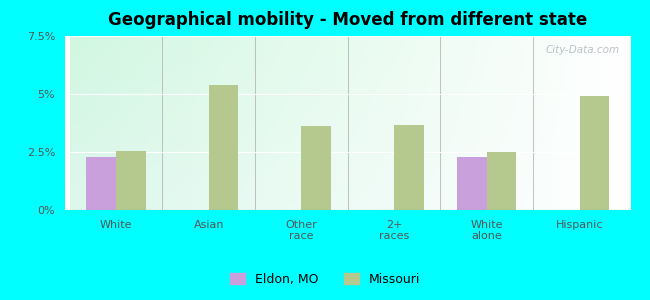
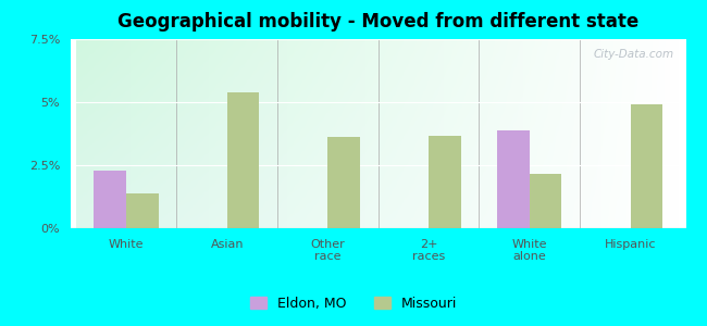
Missouri/White: 2.55% -> 1.40%
Eldon, MO/White alone: 2.3% -> 3.9%
Missouri/White alone: 2.50% -> 2.15%
